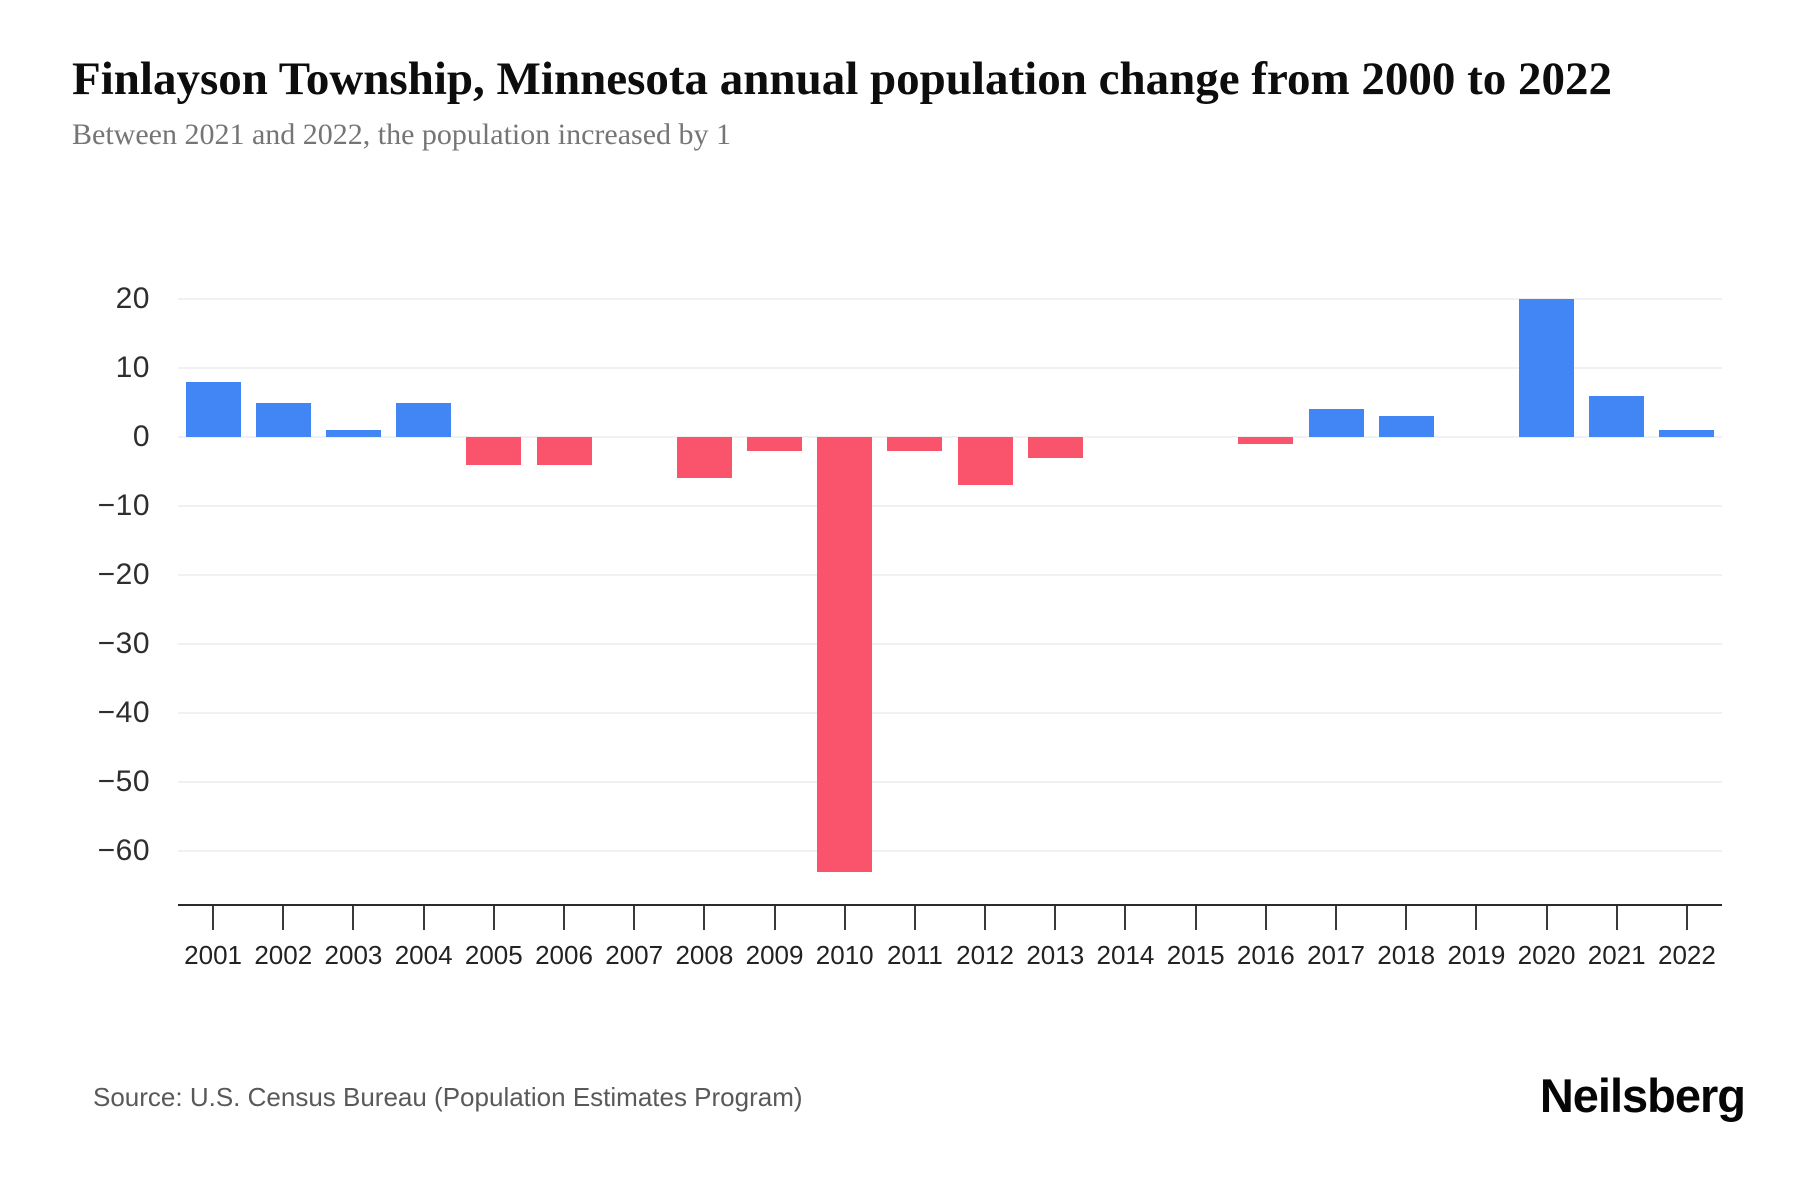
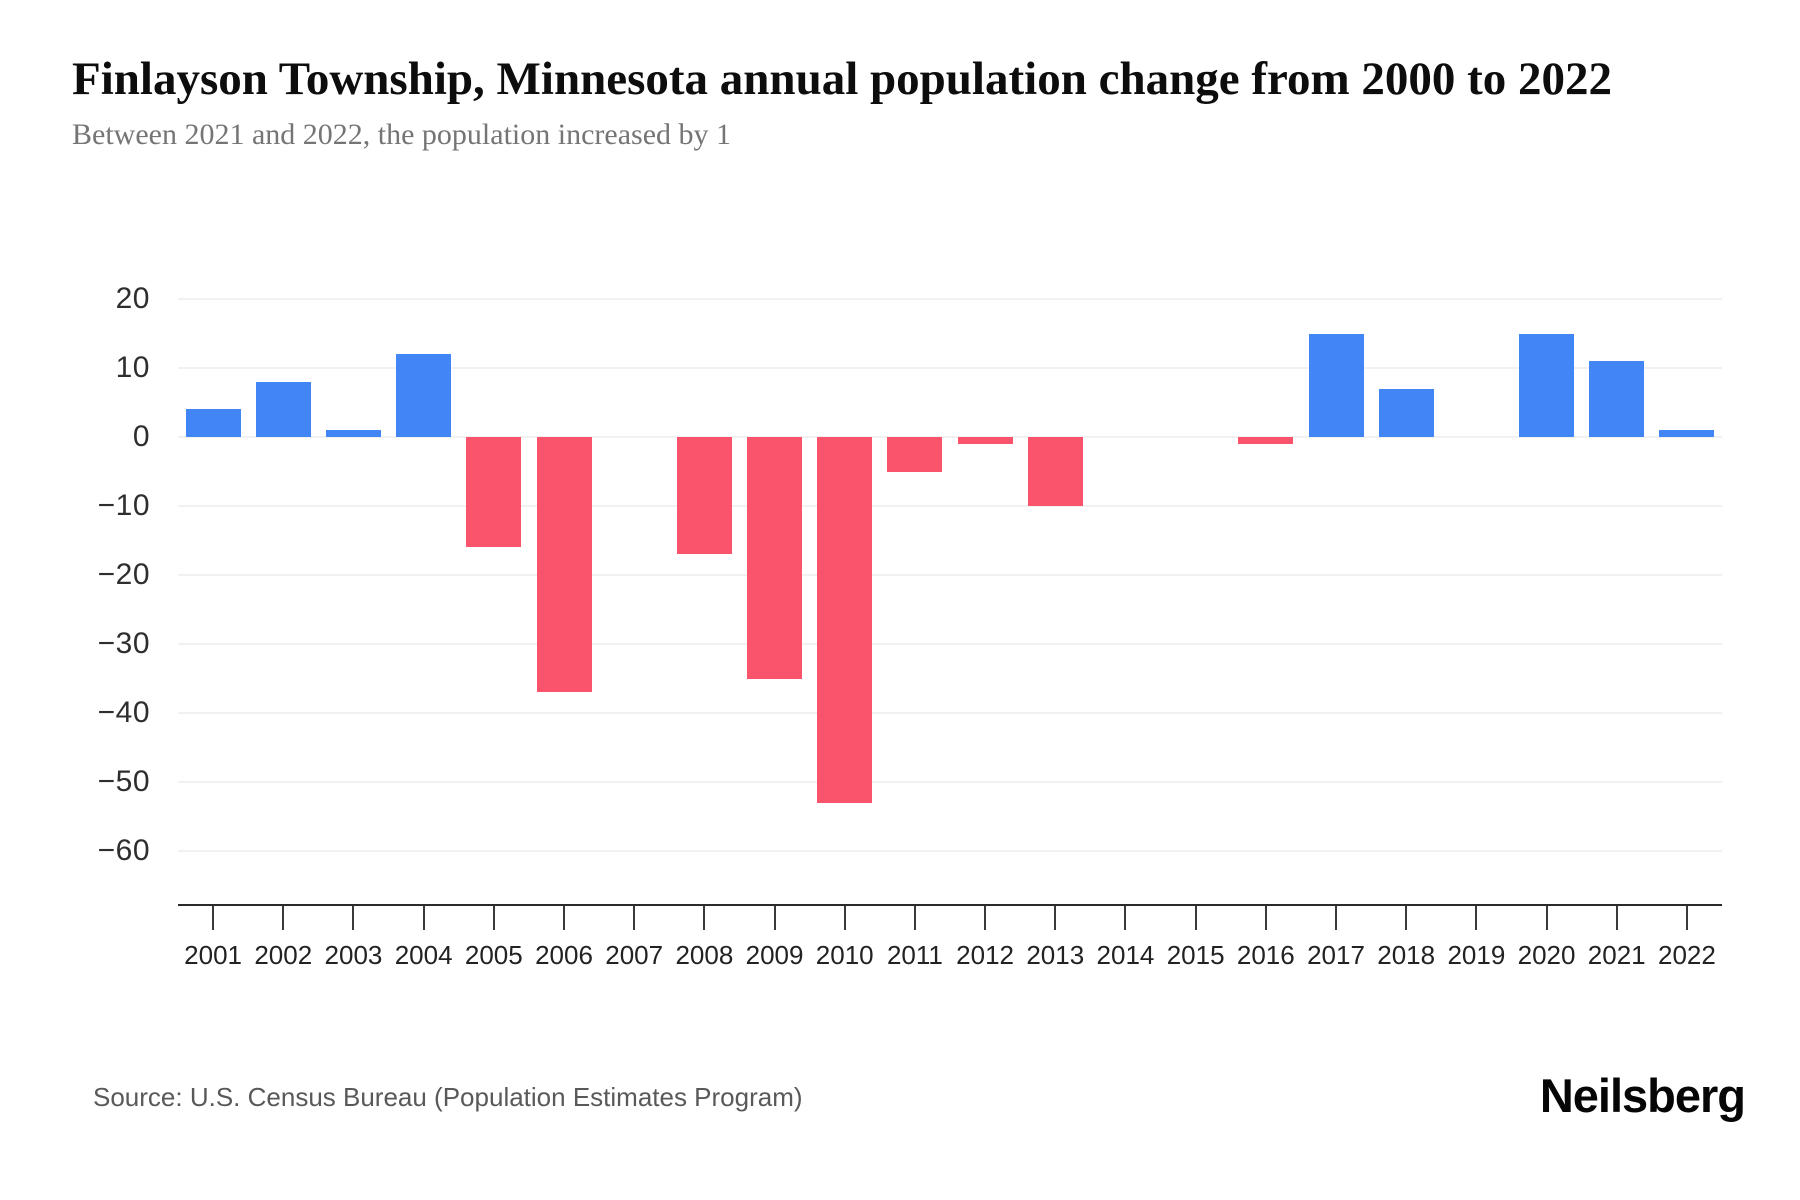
2001: 8 -> 4
2002: 5 -> 8
2004: 5 -> 12
2005: -4 -> -16
2006: -4 -> -37
2008: -6 -> -17
2009: -2 -> -35
2010: -63 -> -53
2011: -2 -> -5
2012: -7 -> -1
2013: -3 -> -10
2017: 4 -> 15
2018: 3 -> 7
2020: 20 -> 15
2021: 6 -> 11
